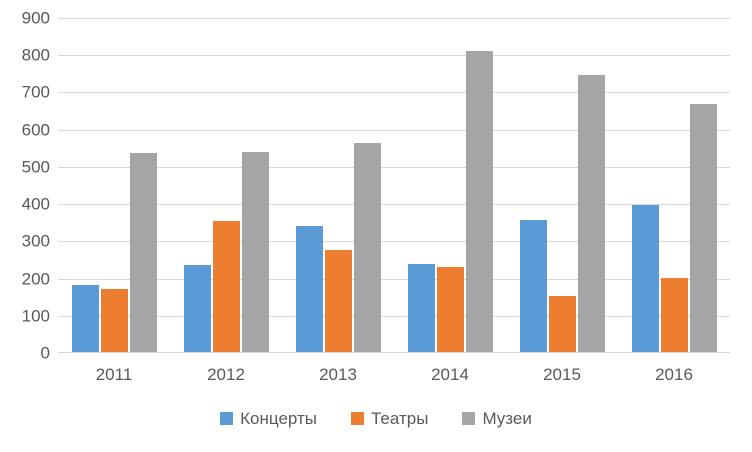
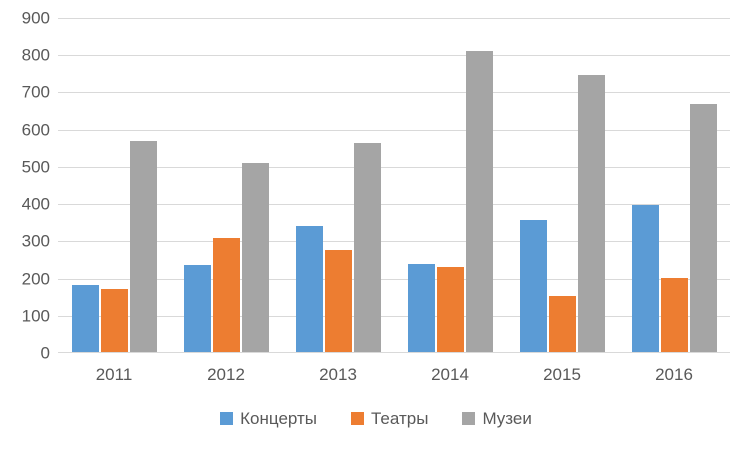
Музеи/2011: 540 -> 570
Театры/2012: 360 -> 310
Музеи/2012: 540 -> 510
